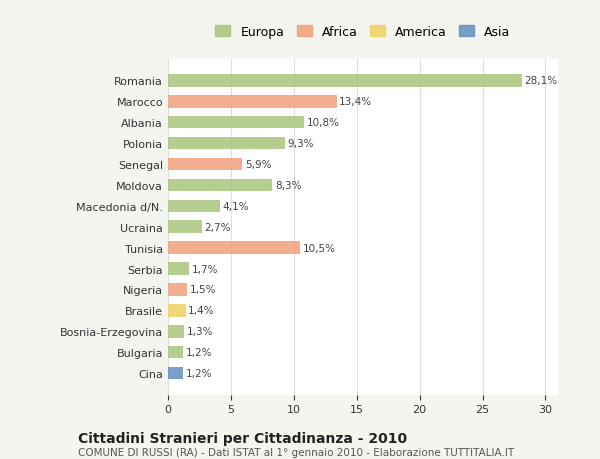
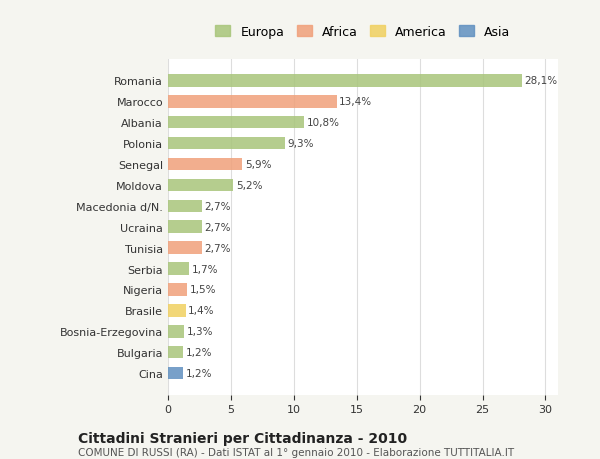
Moldova: 8,3% -> 5,2%
Macedonia d/N.: 4,1% -> 2,7%
Tunisia: 10,5% -> 2,7%
